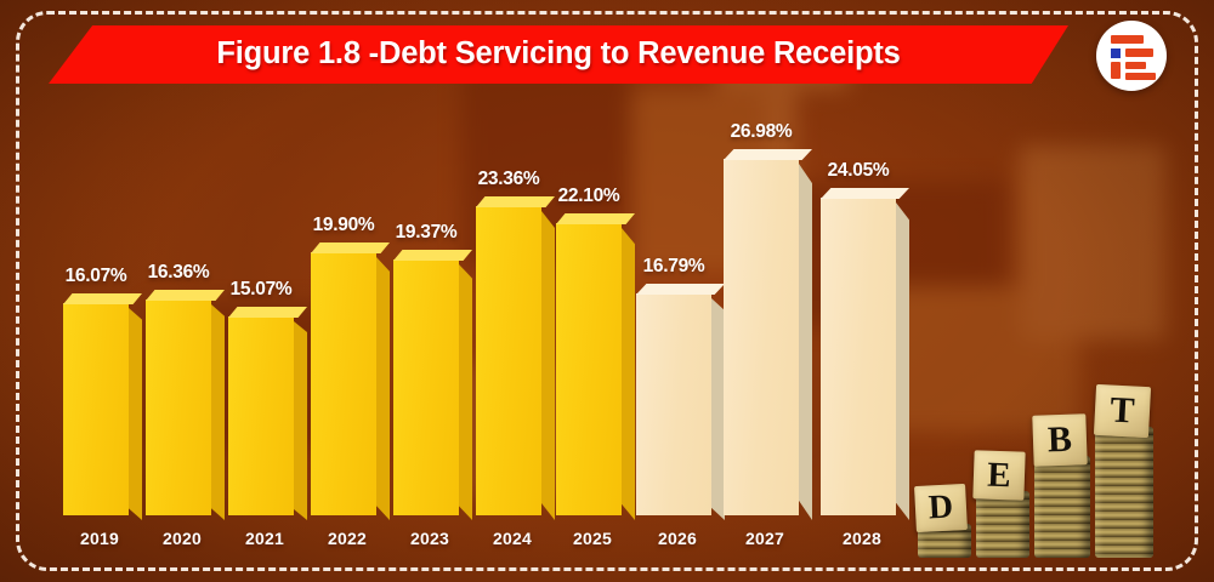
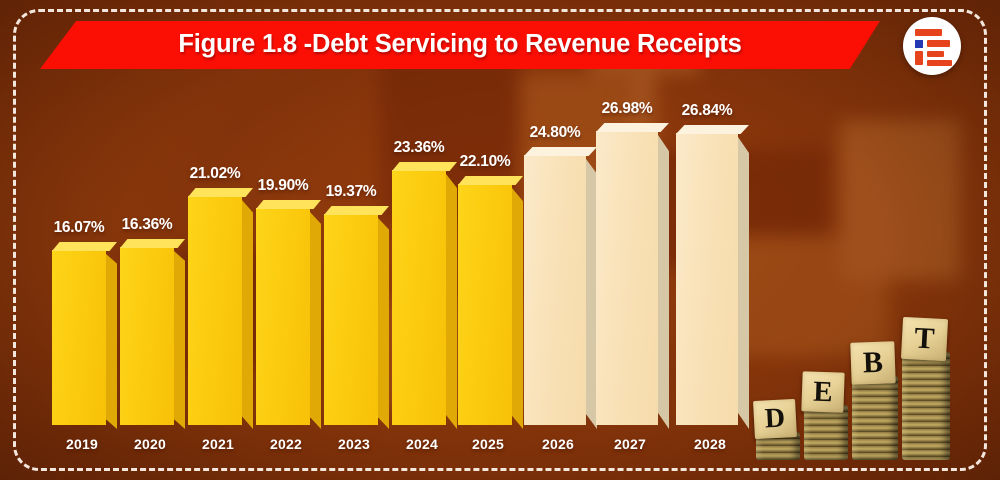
2021: 15.07% -> 21.02%
2026: 16.79% -> 24.80%
2028: 24.05% -> 26.84%
